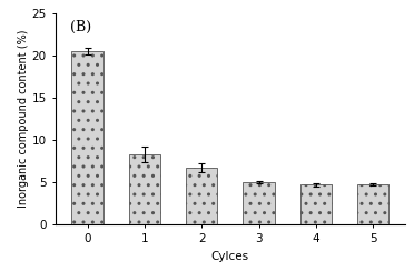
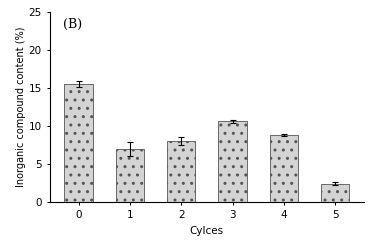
0: 20.6 -> 15.6
1: 8.3 -> 7.0
2: 6.7 -> 8.0
3: 5.0 -> 10.6
4: 4.7 -> 8.8
5: 4.7 -> 2.4
